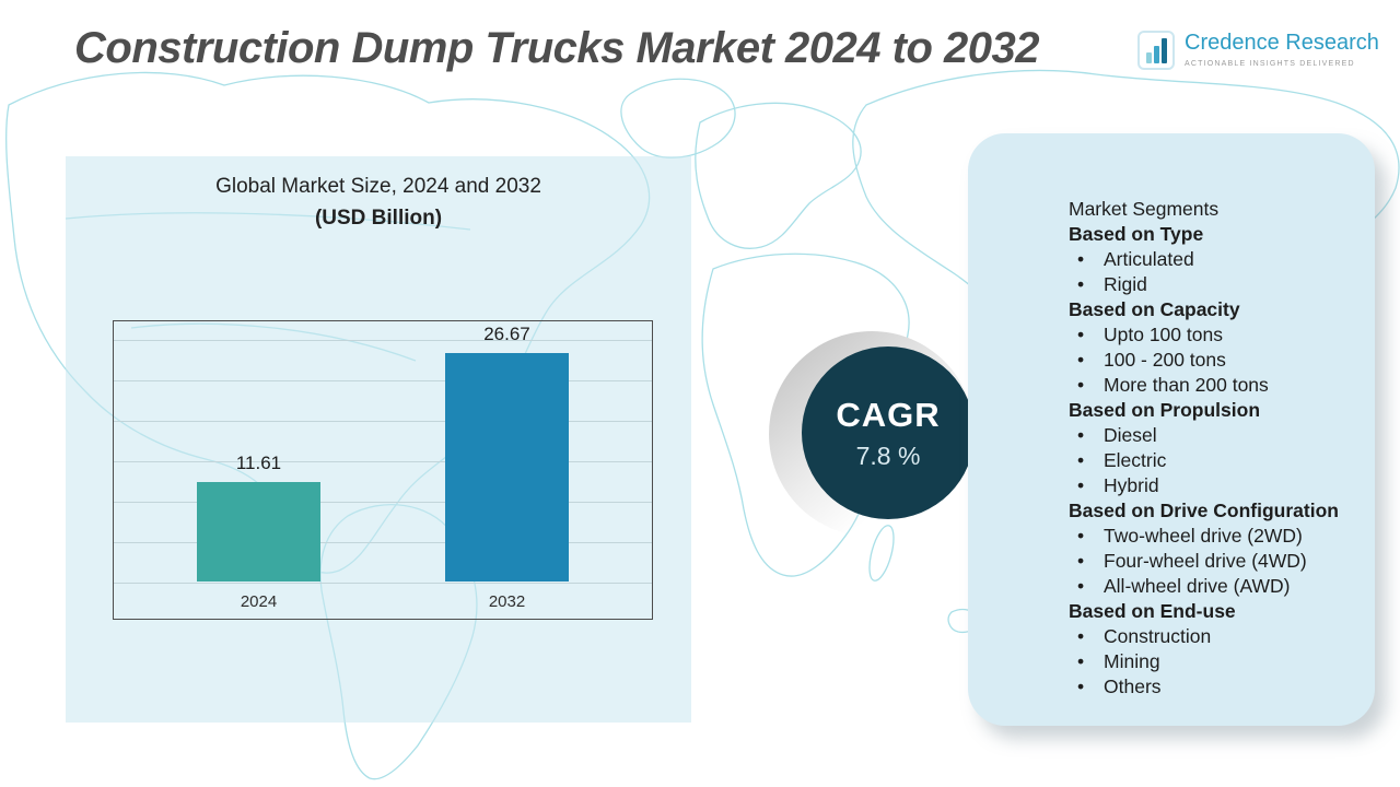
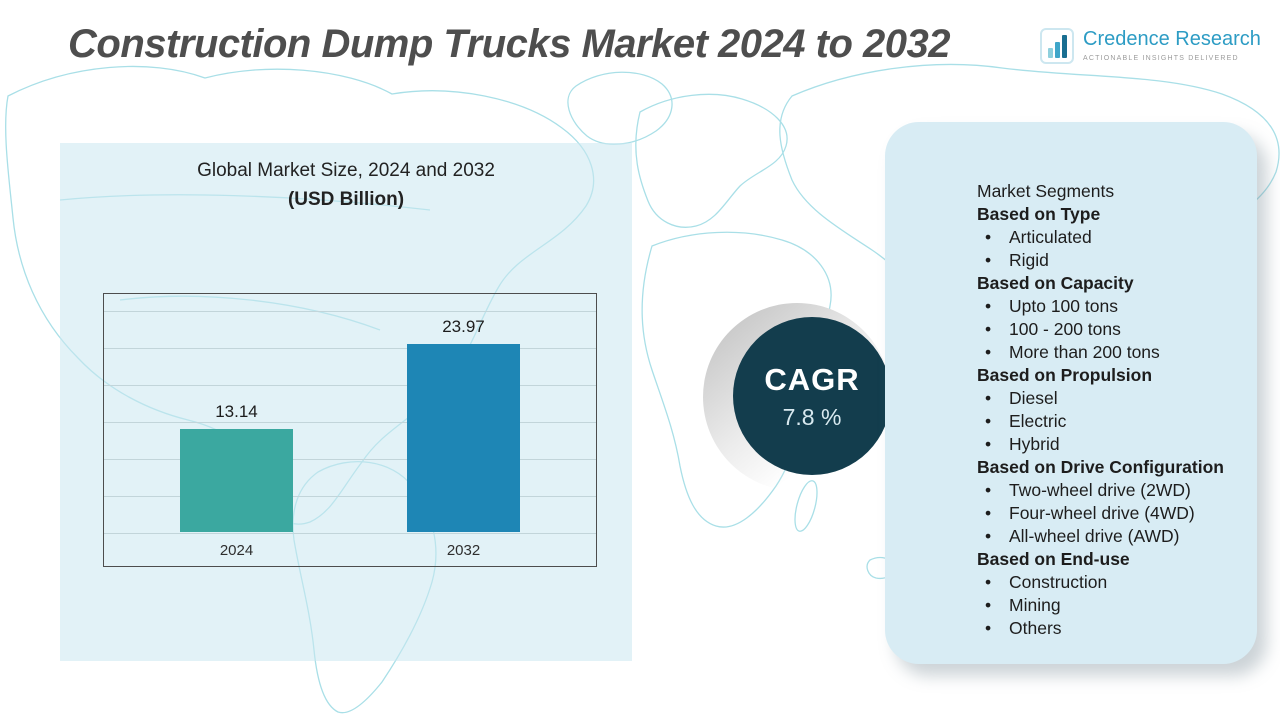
2024: 11.61 -> 13.14
2032: 26.67 -> 23.97
